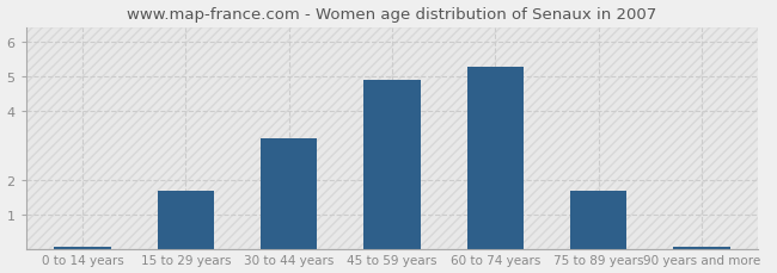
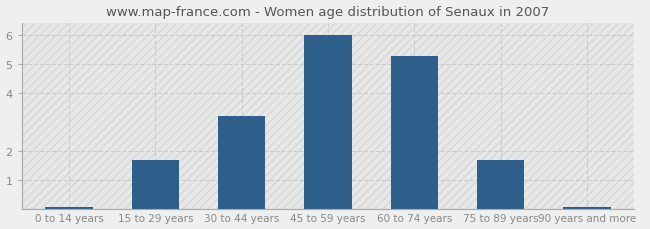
45 to 59 years: 4.90 -> 6.00
